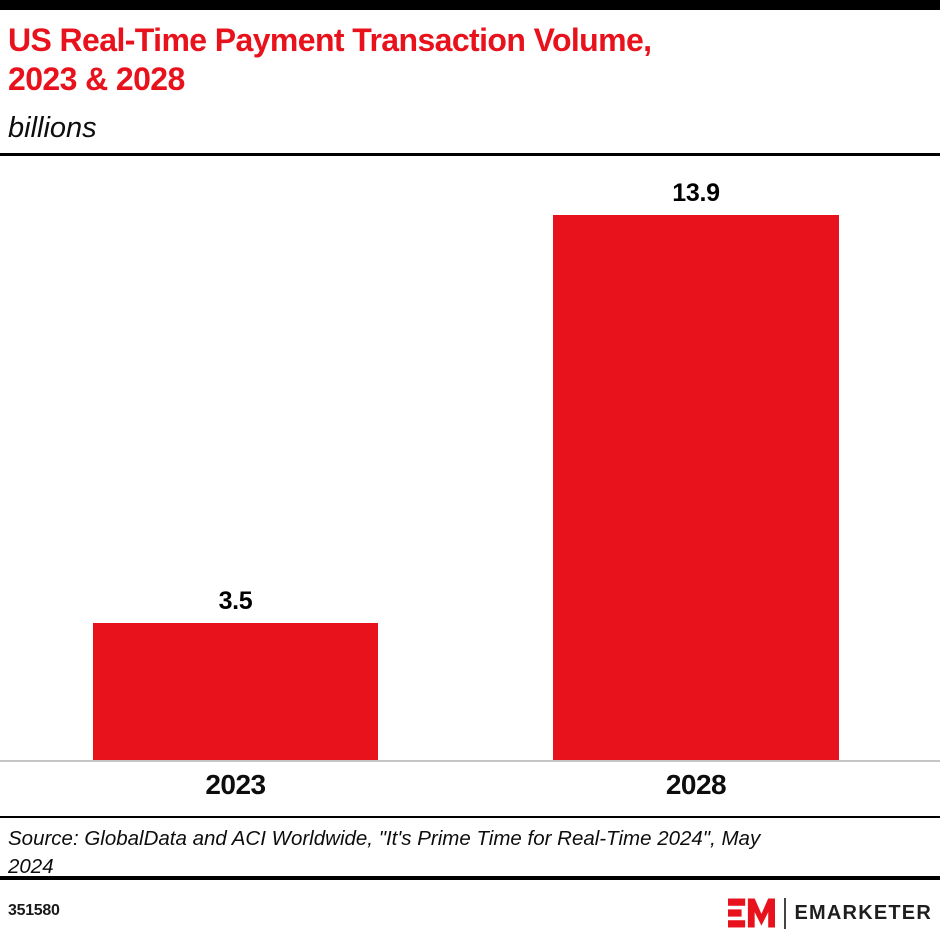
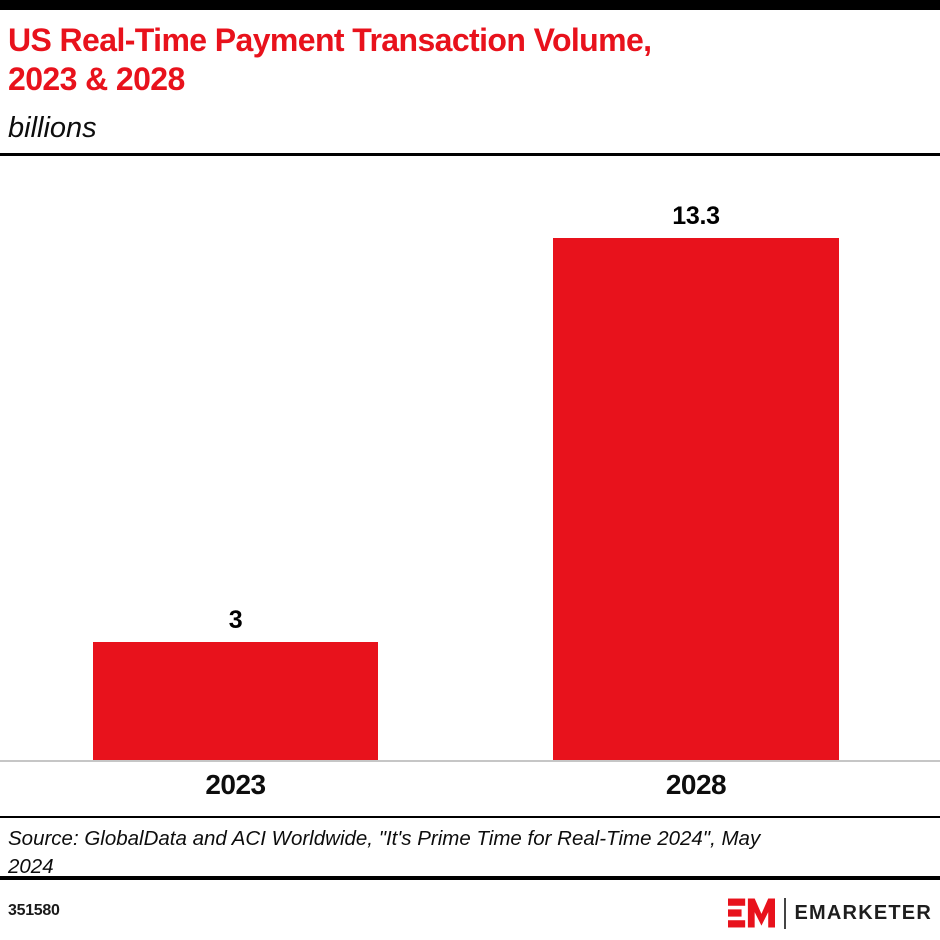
2023: 3.5 -> 3
2028: 13.9 -> 13.3
